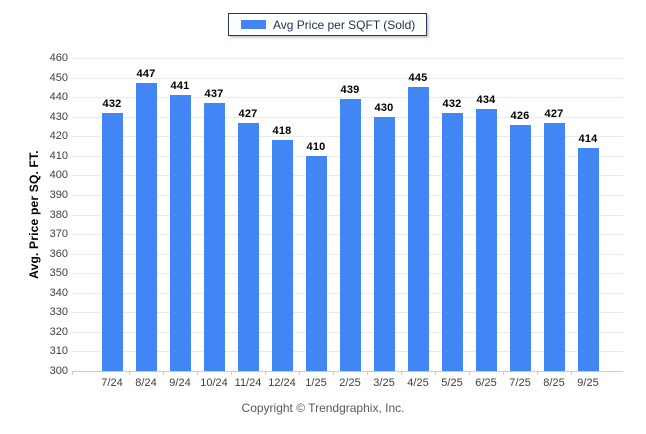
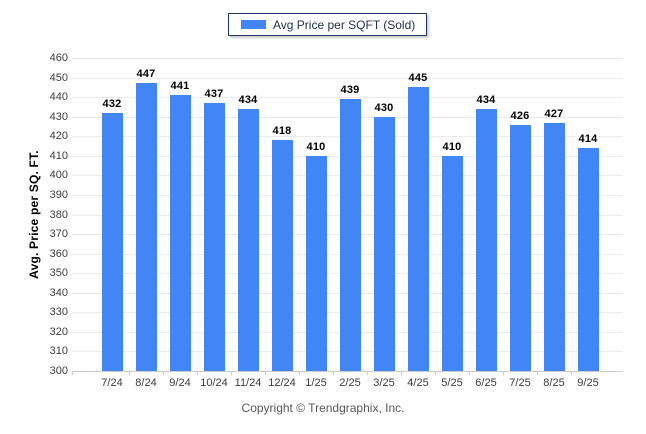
11/24: 427 -> 434
5/25: 432 -> 410
